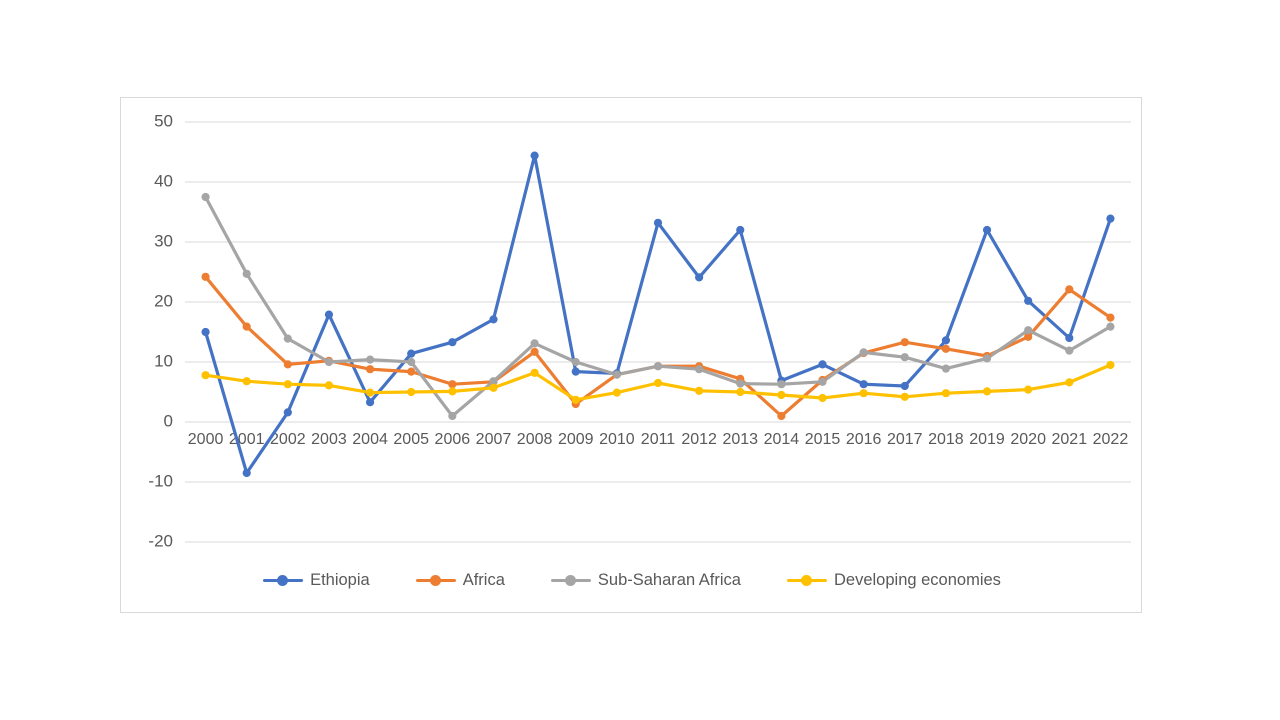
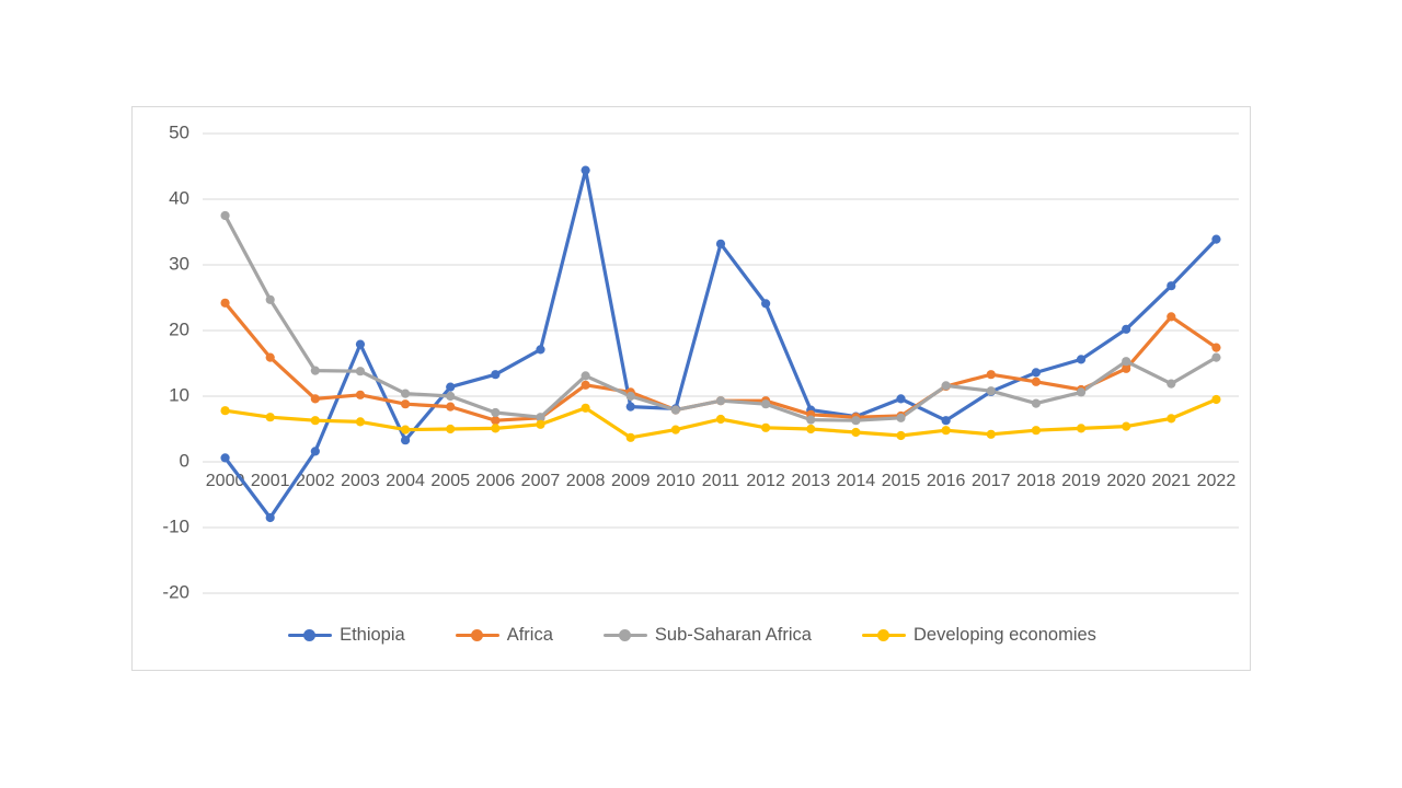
Ethiopia/2000: 15 -> 1
Sub-Saharan Africa/2003: 10 -> 14
Sub-Saharan Africa/2006: 1 -> 8
Africa/2009: 3 -> 11
Ethiopia/2013: 32 -> 8
Africa/2014: 1 -> 7
Ethiopia/2017: 6 -> 11
Ethiopia/2019: 32 -> 16
Ethiopia/2021: 14 -> 27
